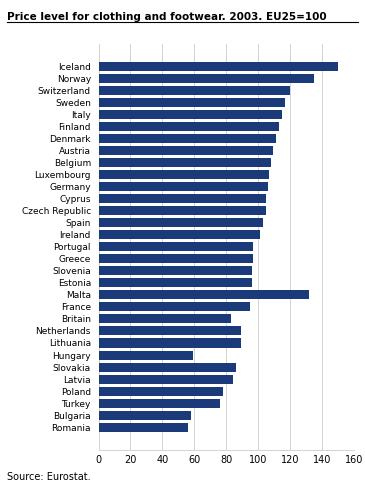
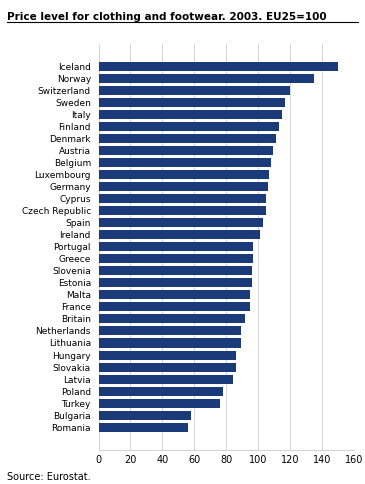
Malta: 132 -> 95
Britain: 83 -> 92
Hungary: 59 -> 86
